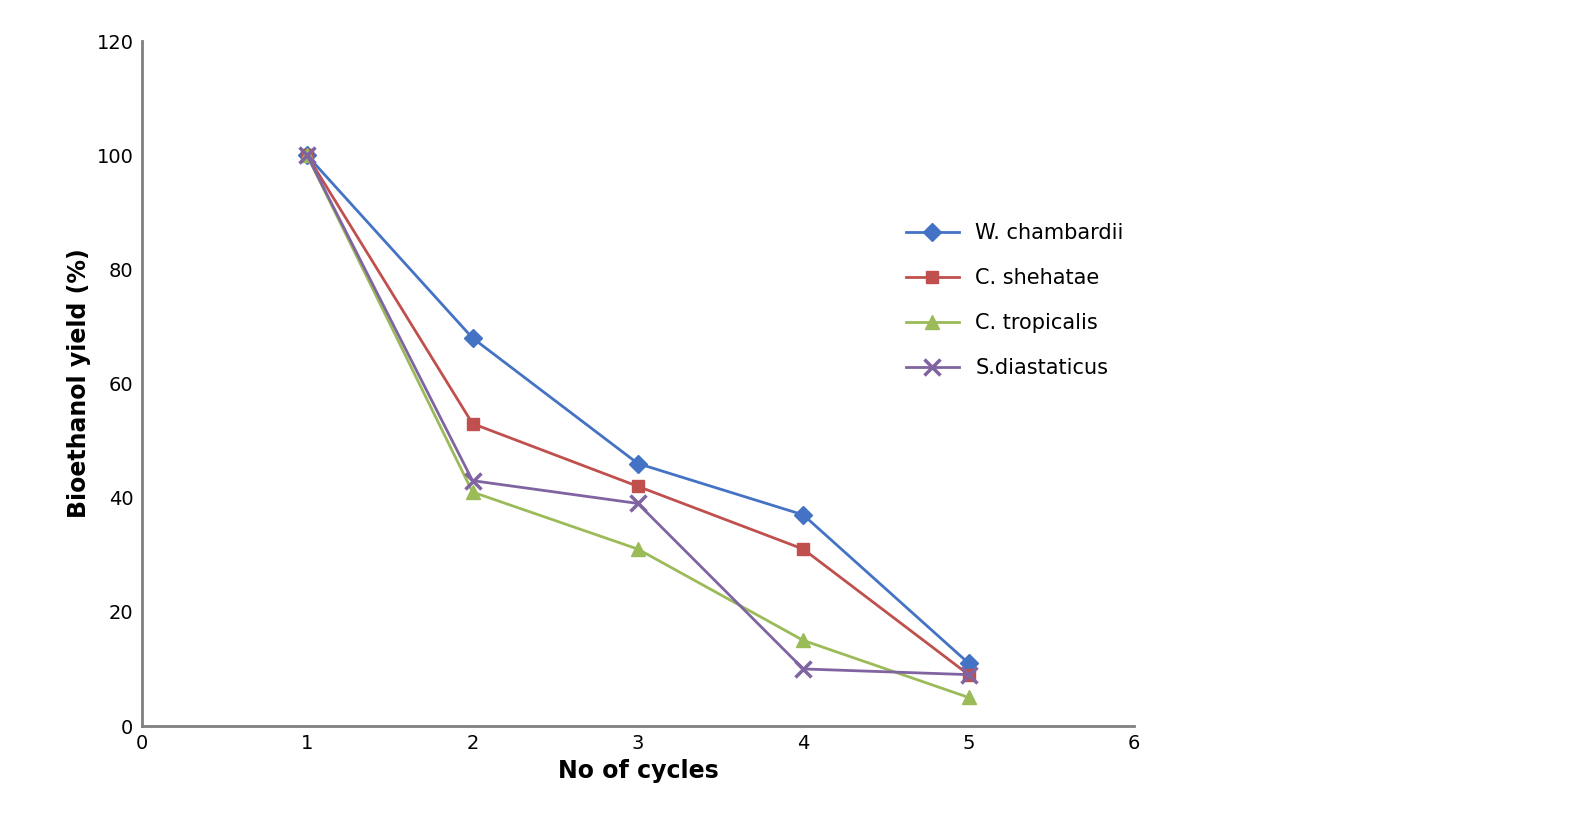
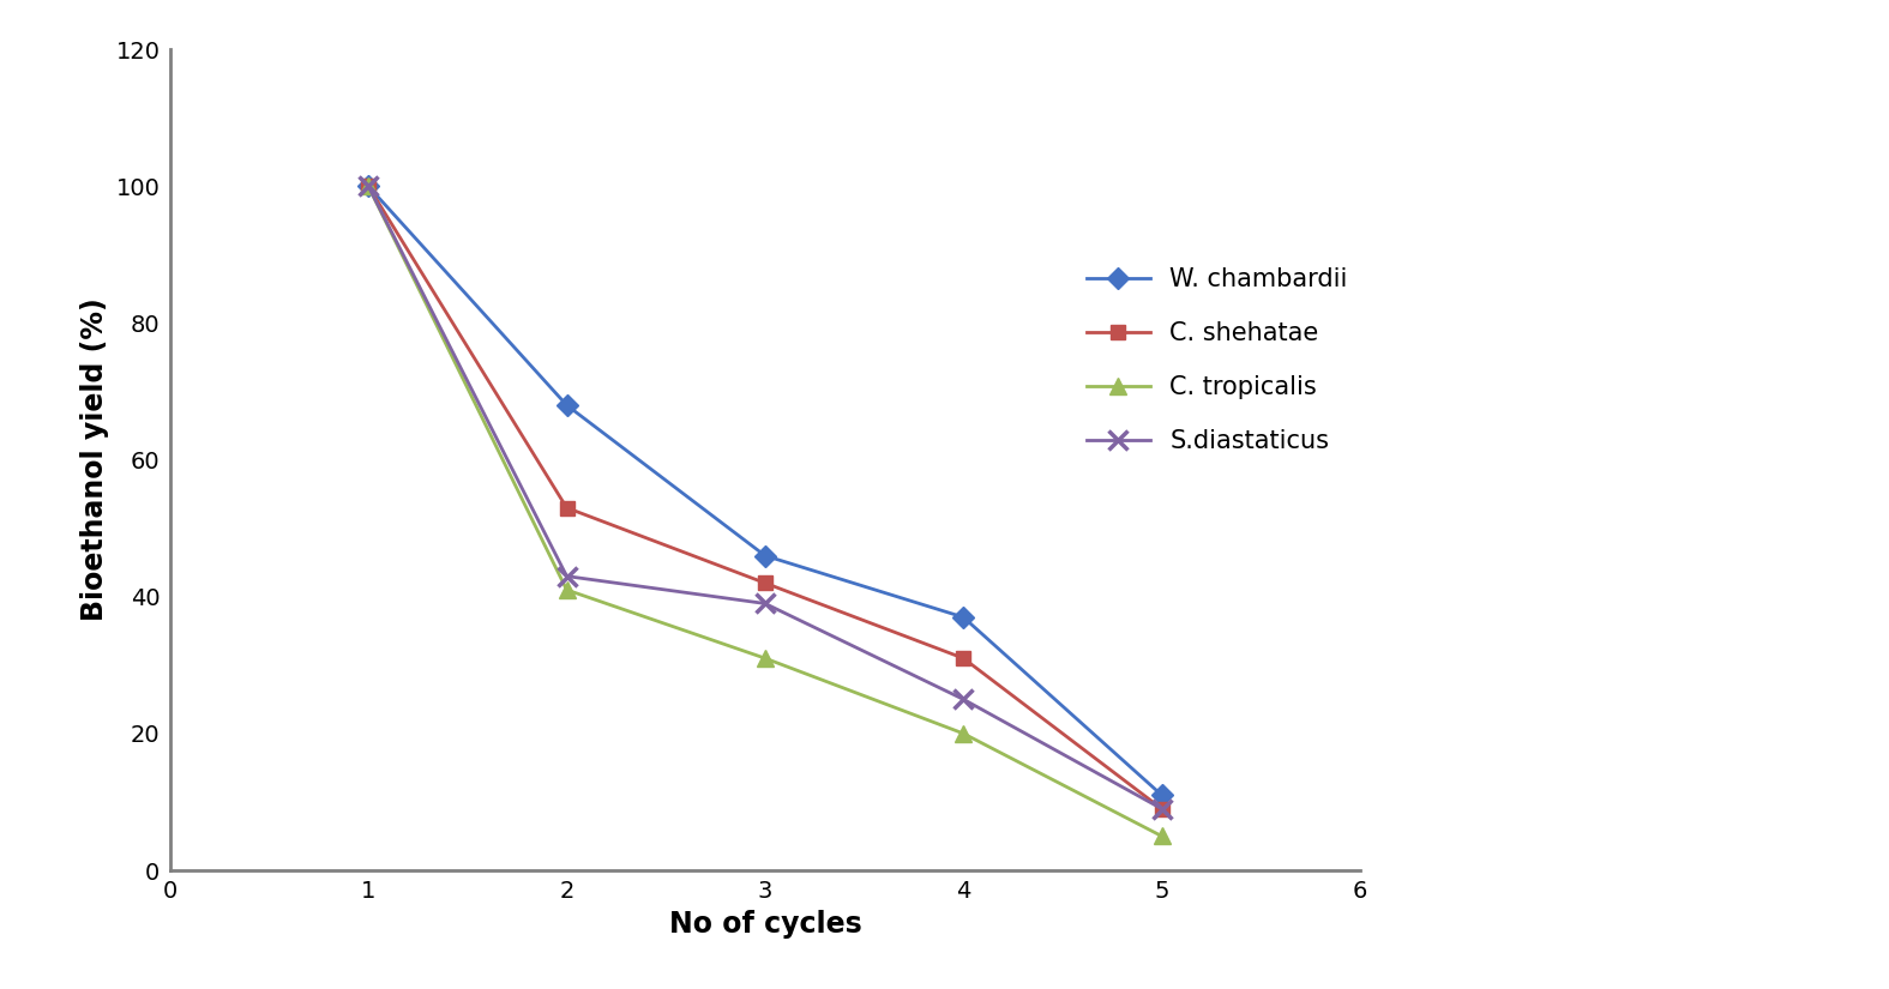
C. tropicalis/4: 15 -> 20
S.diastaticus/4: 10 -> 25
